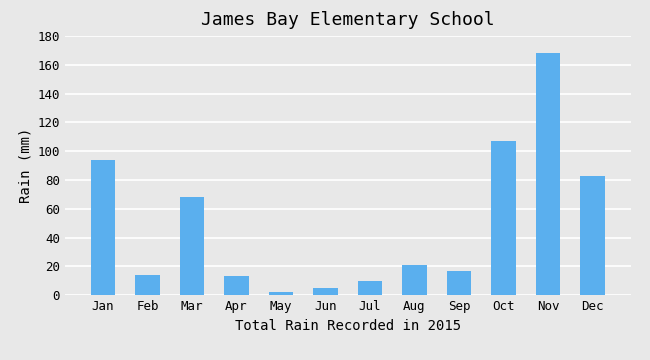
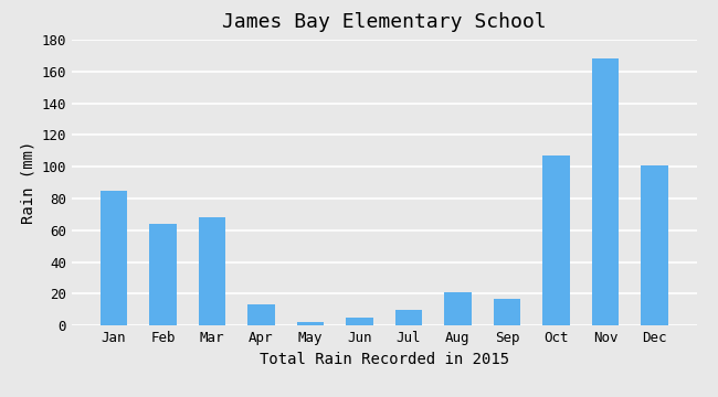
Jan: 94 -> 85
Feb: 14 -> 64
Dec: 83 -> 101
